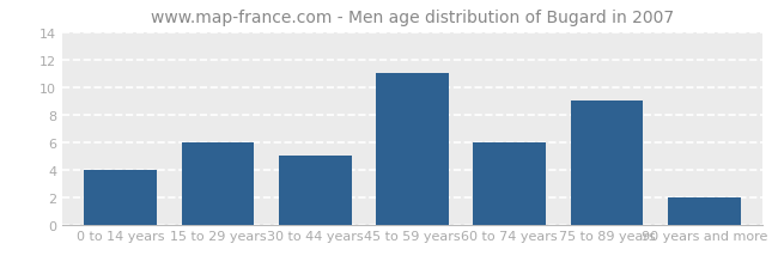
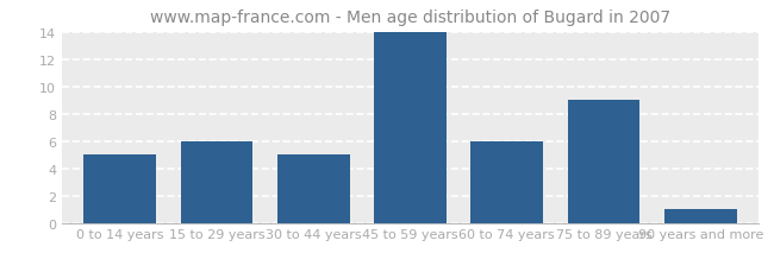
0 to 14 years: 4 -> 5
45 to 59 years: 11 -> 14
90 years and more: 2 -> 1
